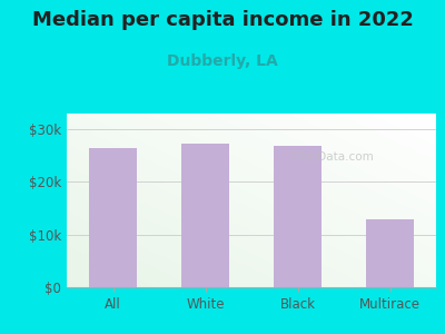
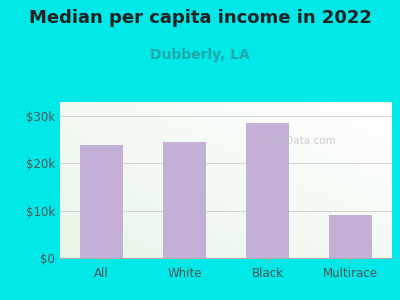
All: $26.5k -> $24.0k
White: $27.2k -> $24.5k
Black: $26.8k -> $28.5k
Multirace: $13.0k -> $9.0k
